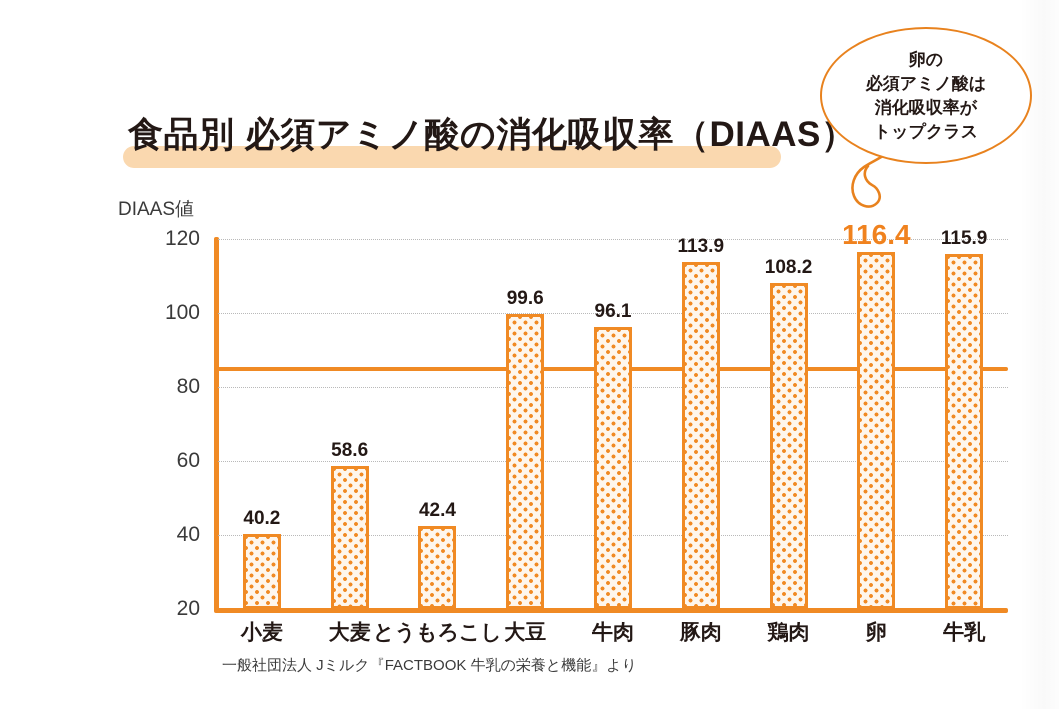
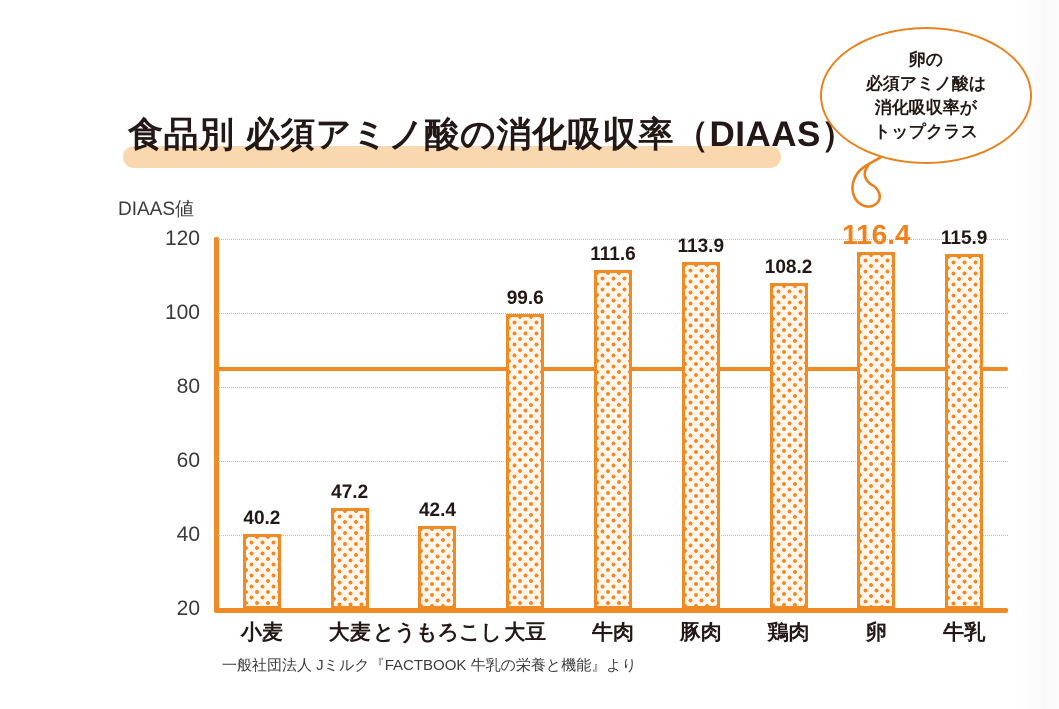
大麦: 58.6 -> 47.2
牛肉: 96.1 -> 111.6
